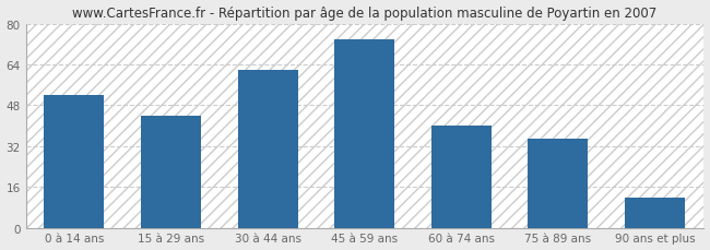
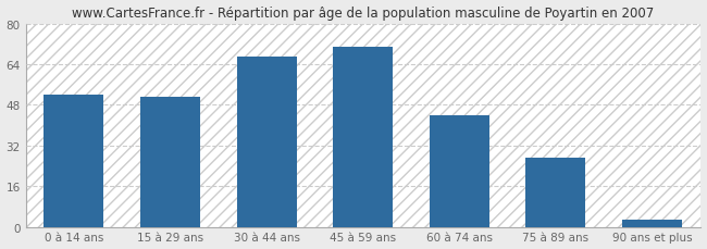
15 à 29 ans: 44 -> 51
30 à 44 ans: 62 -> 67
45 à 59 ans: 74 -> 71
60 à 74 ans: 40 -> 44
75 à 89 ans: 35 -> 27
90 ans et plus: 12 -> 3
